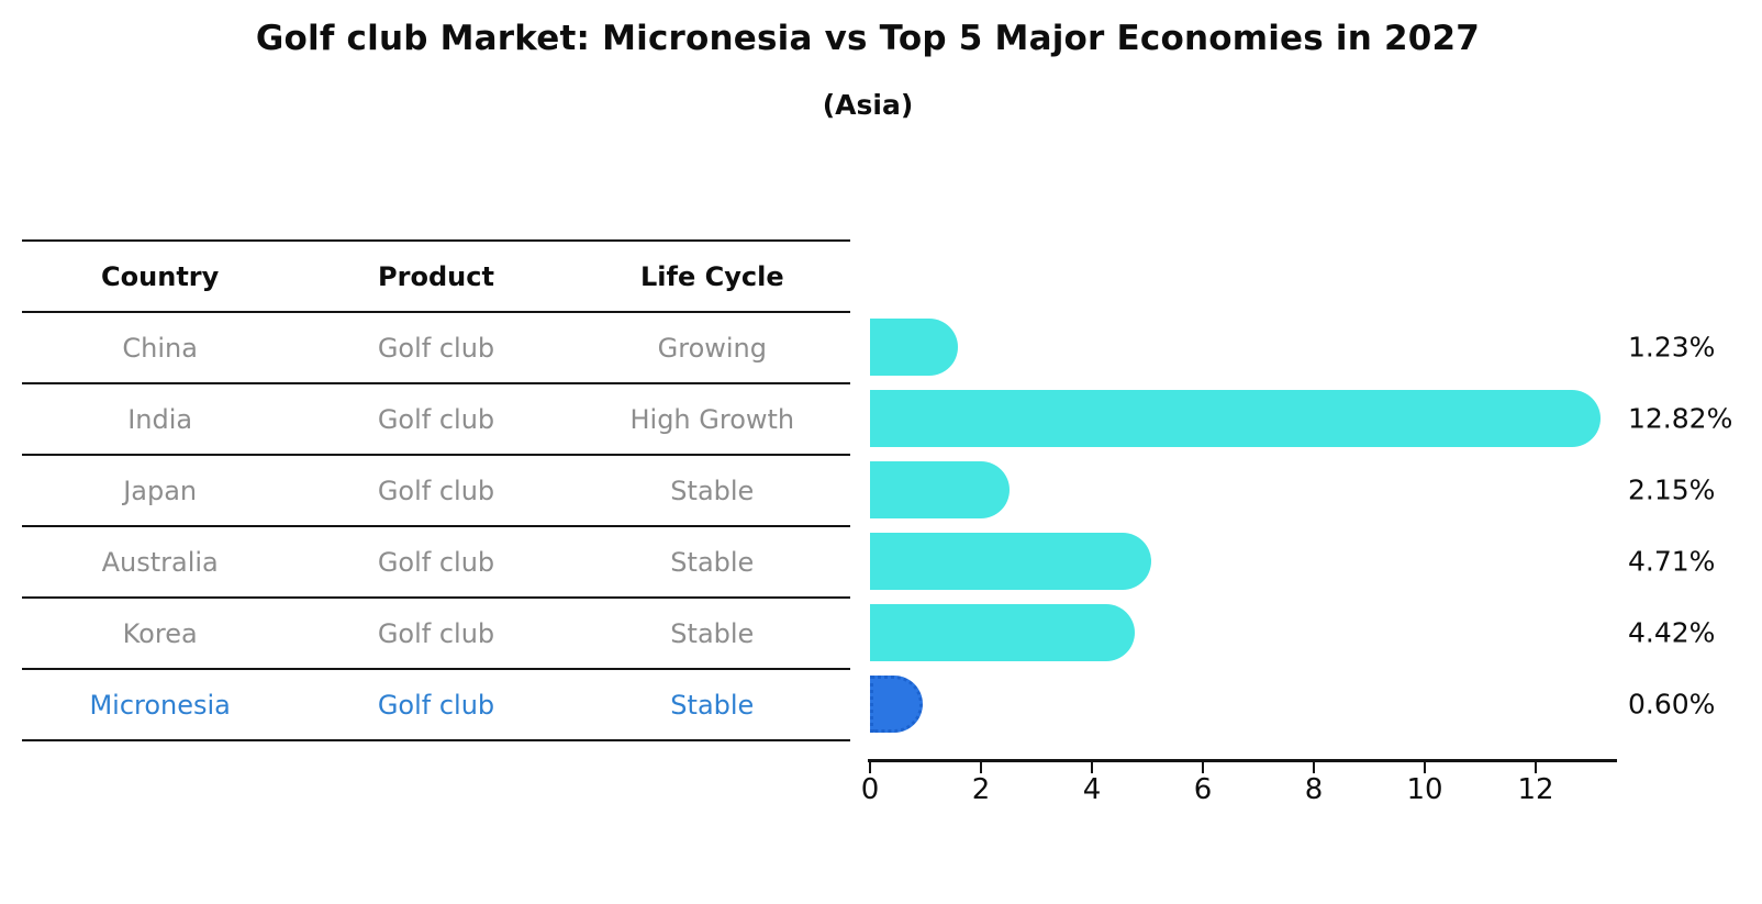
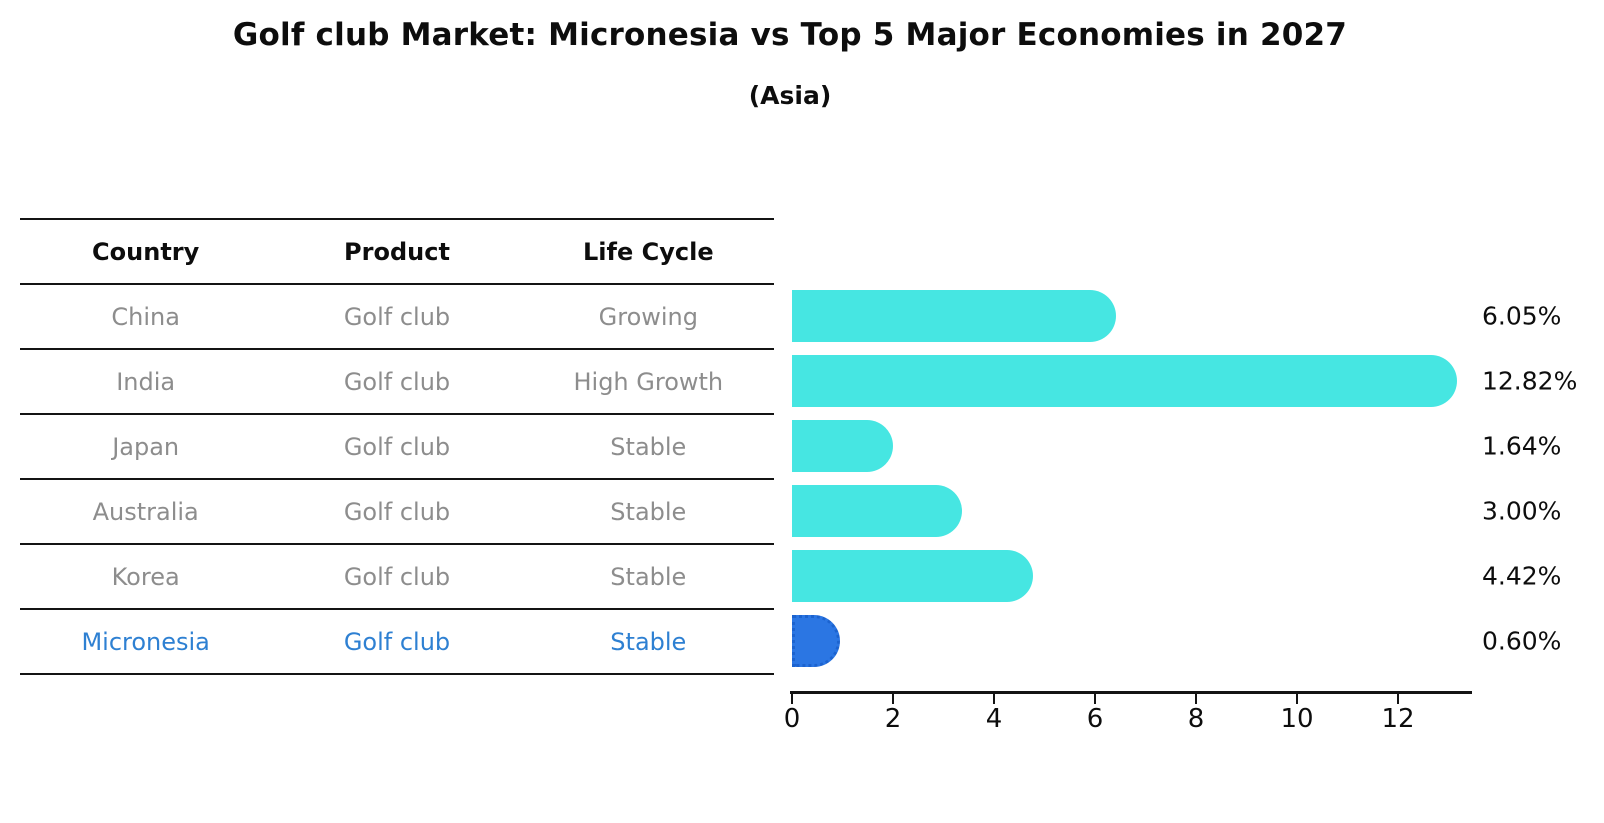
China: 1.23% -> 6.05%
Japan: 2.15% -> 1.64%
Australia: 4.71% -> 3.00%
